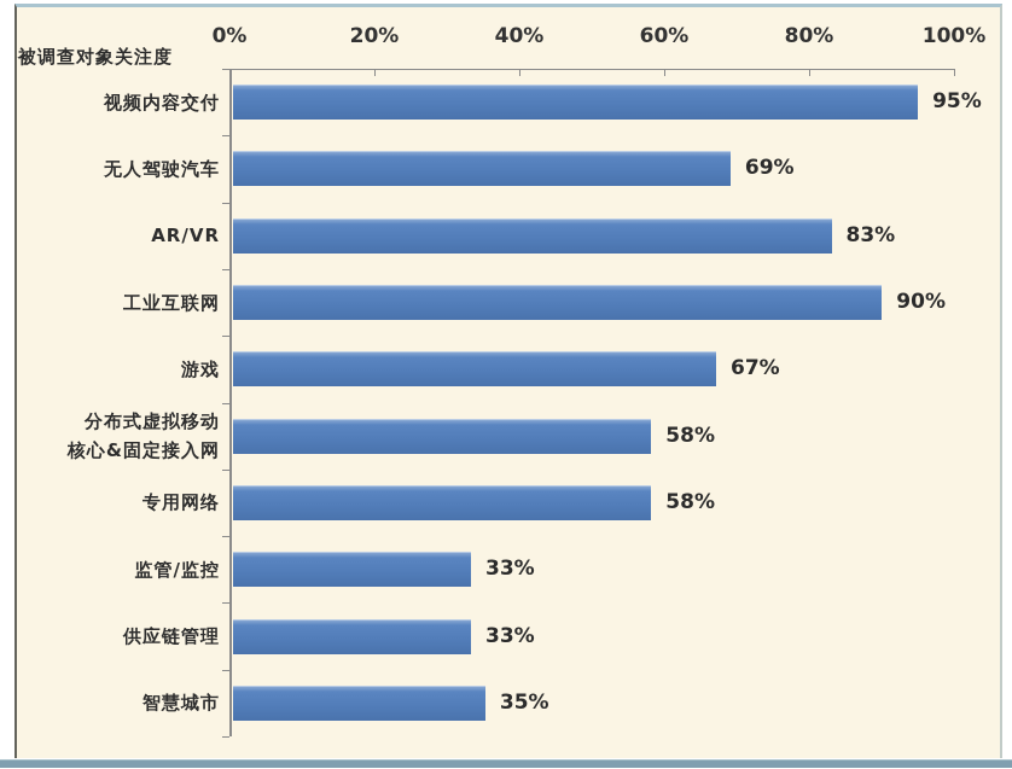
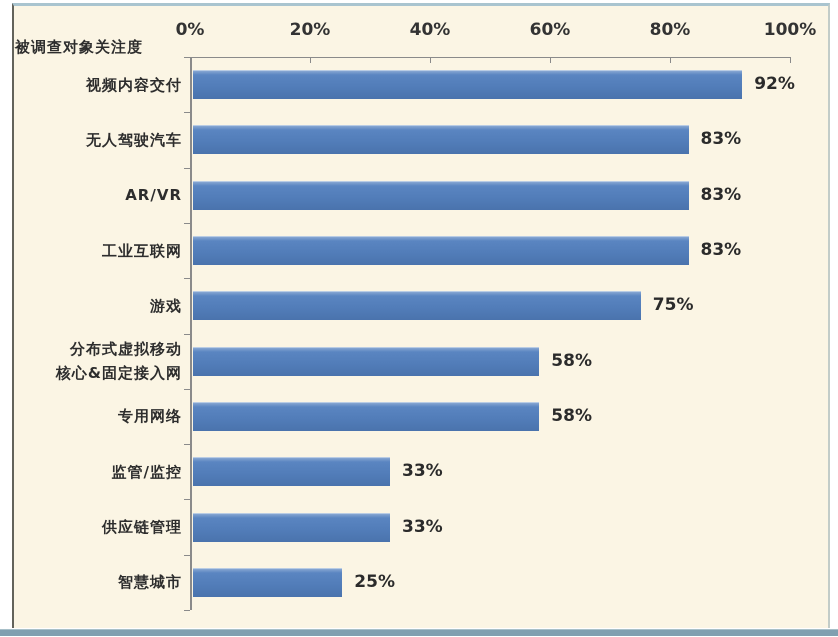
视频内容交付: 95% -> 92%
无人驾驶汽车: 69% -> 83%
工业互联网: 90% -> 83%
游戏: 67% -> 75%
智慧城市: 35% -> 25%
